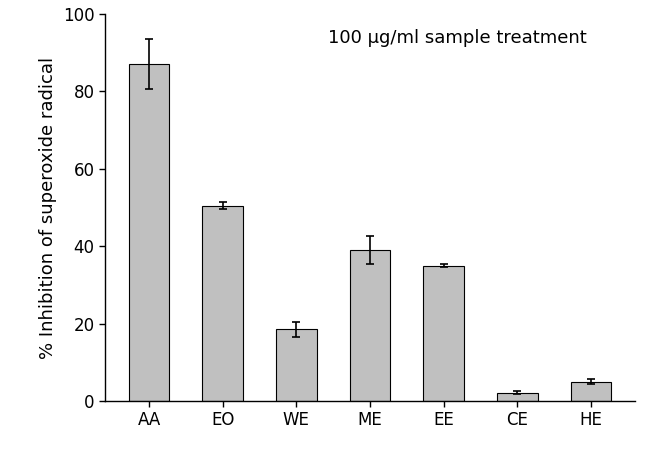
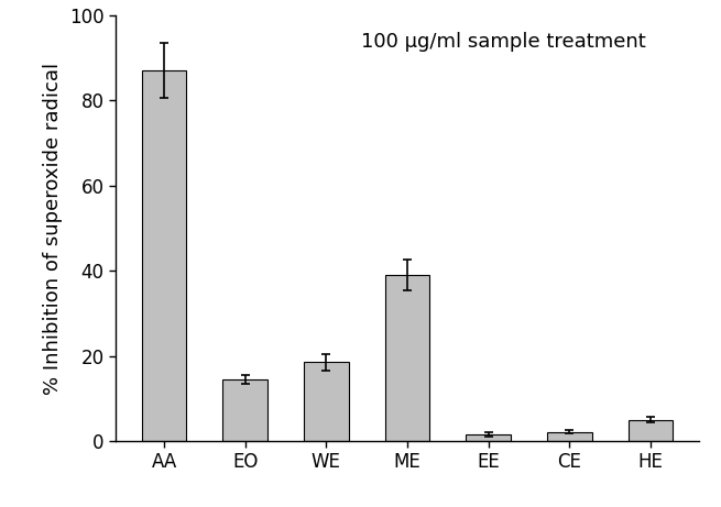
EO: 50.5 -> 14.5
EE: 35.0 -> 1.5
